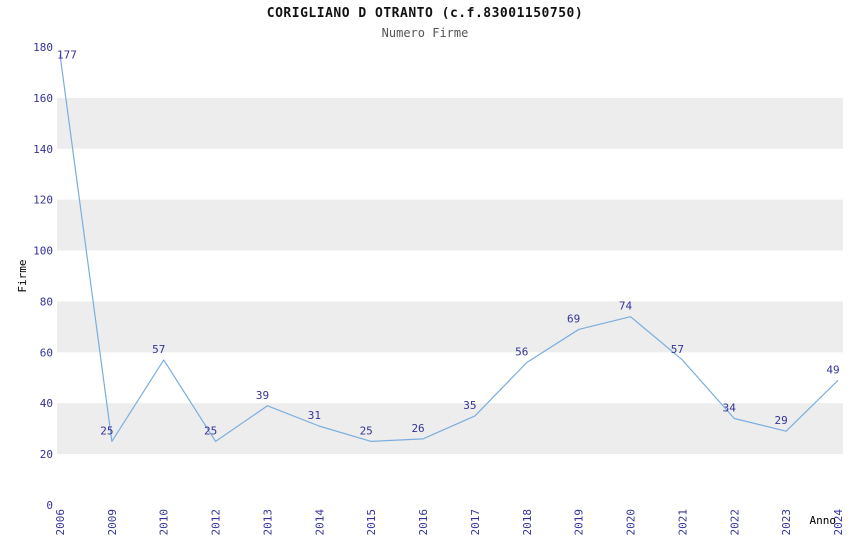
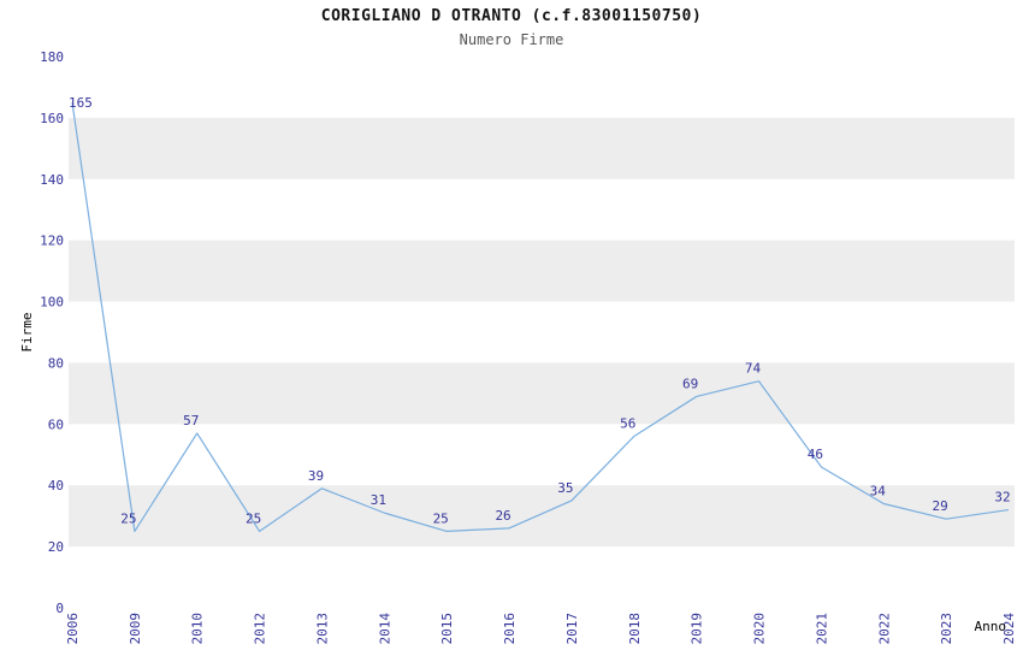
2006: 177 -> 165
2021: 57 -> 46
2024: 49 -> 32
